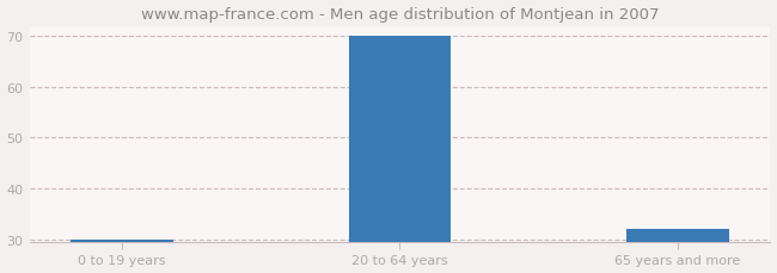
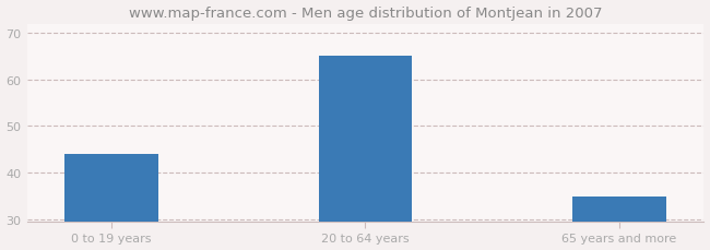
0 to 19 years: 30 -> 44
20 to 64 years: 70 -> 65
65 years and more: 32 -> 35
